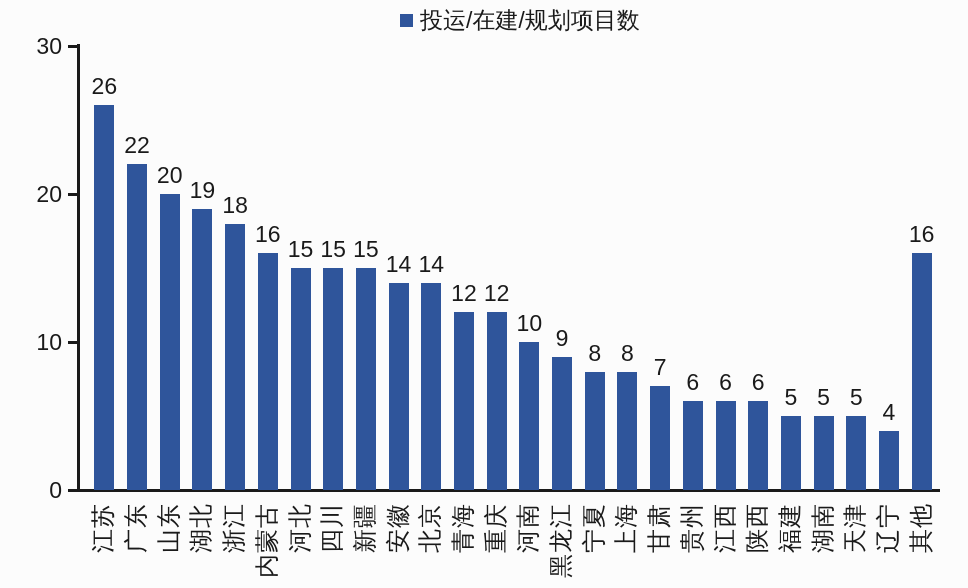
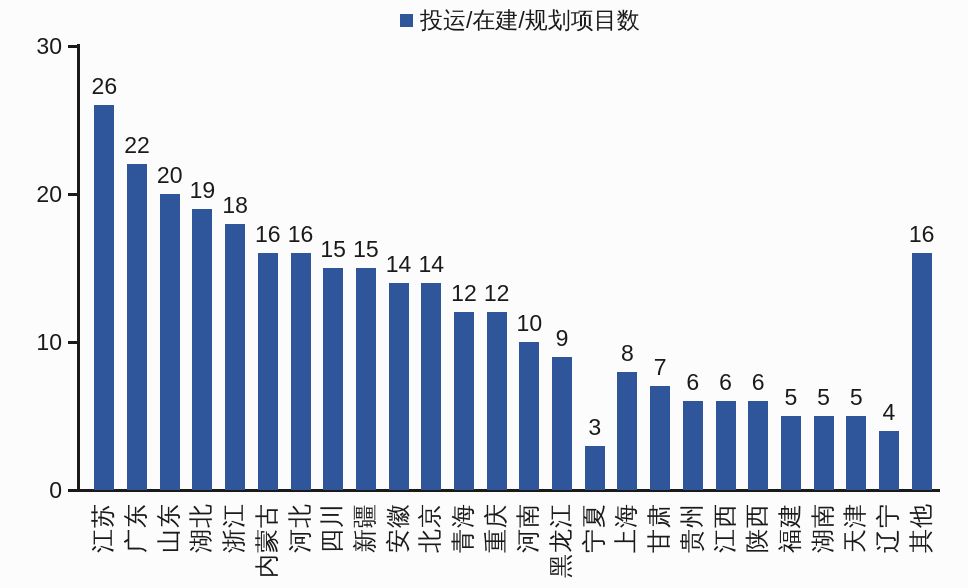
河北: 15 -> 16
宁夏: 8 -> 3
